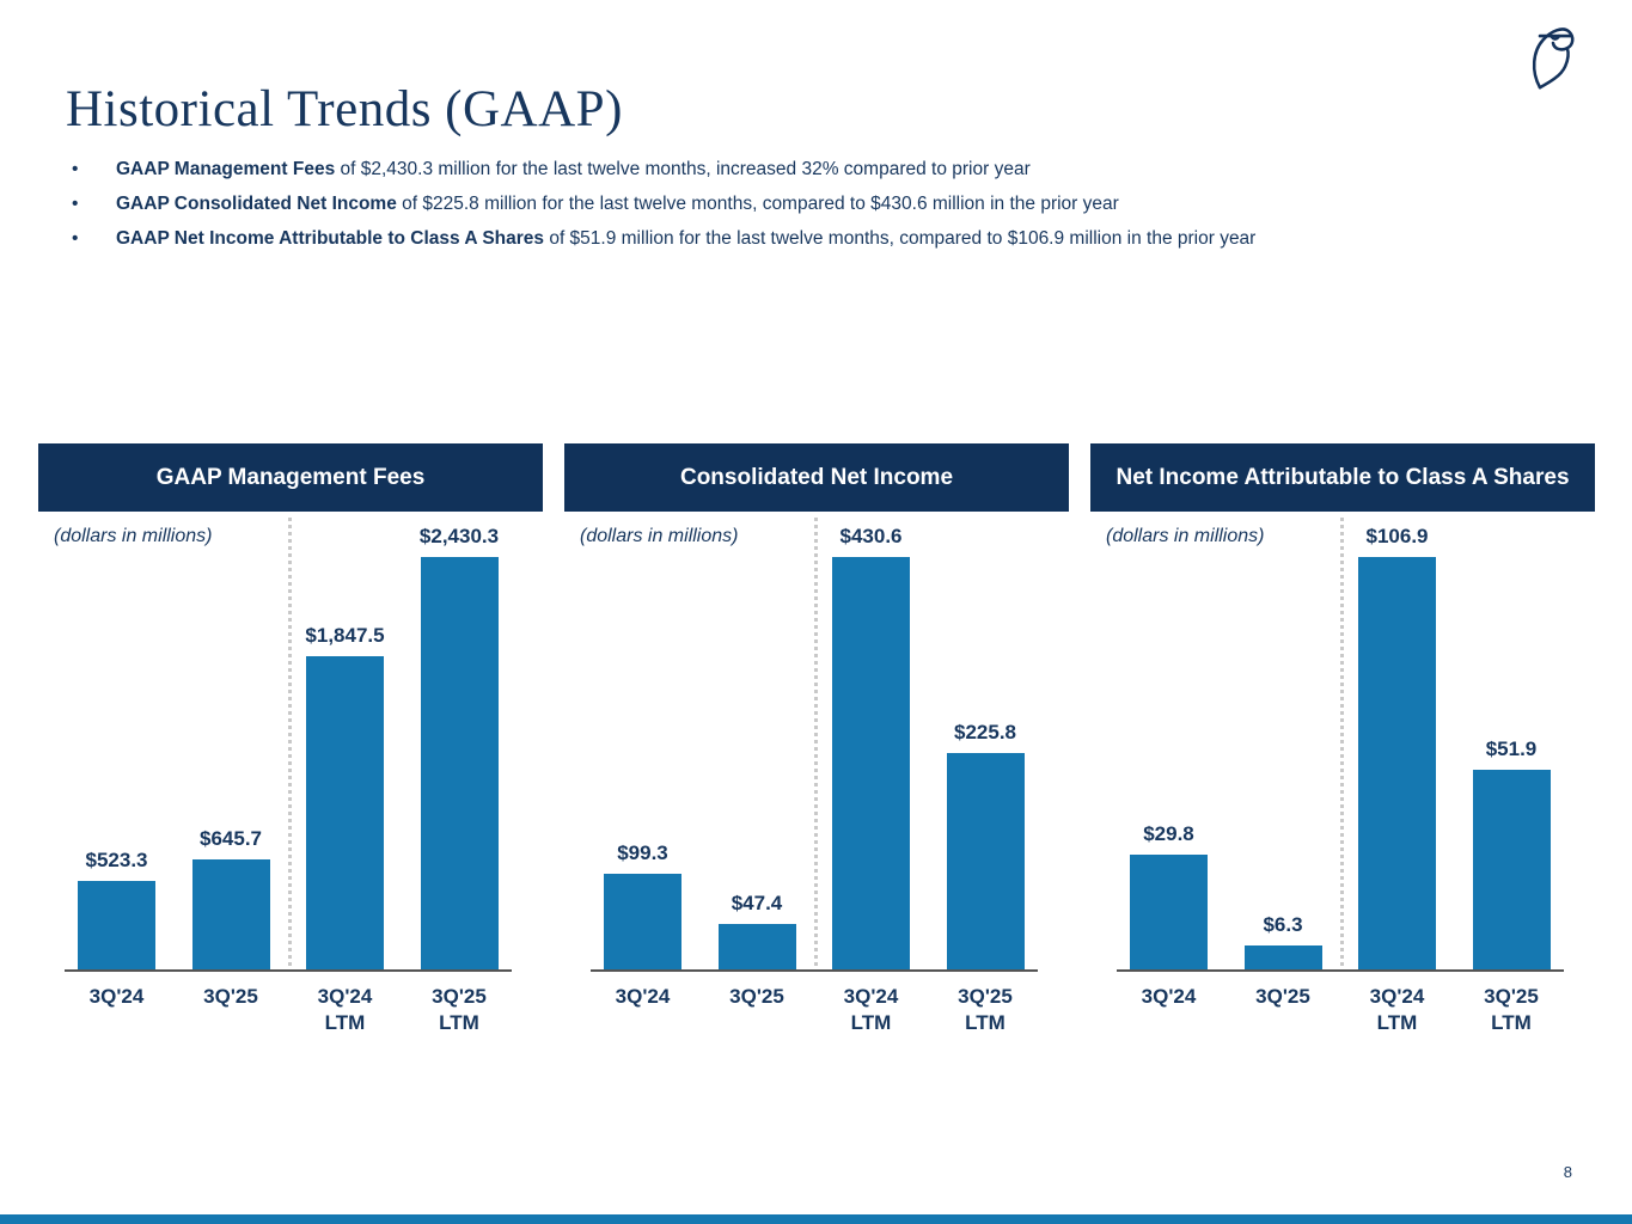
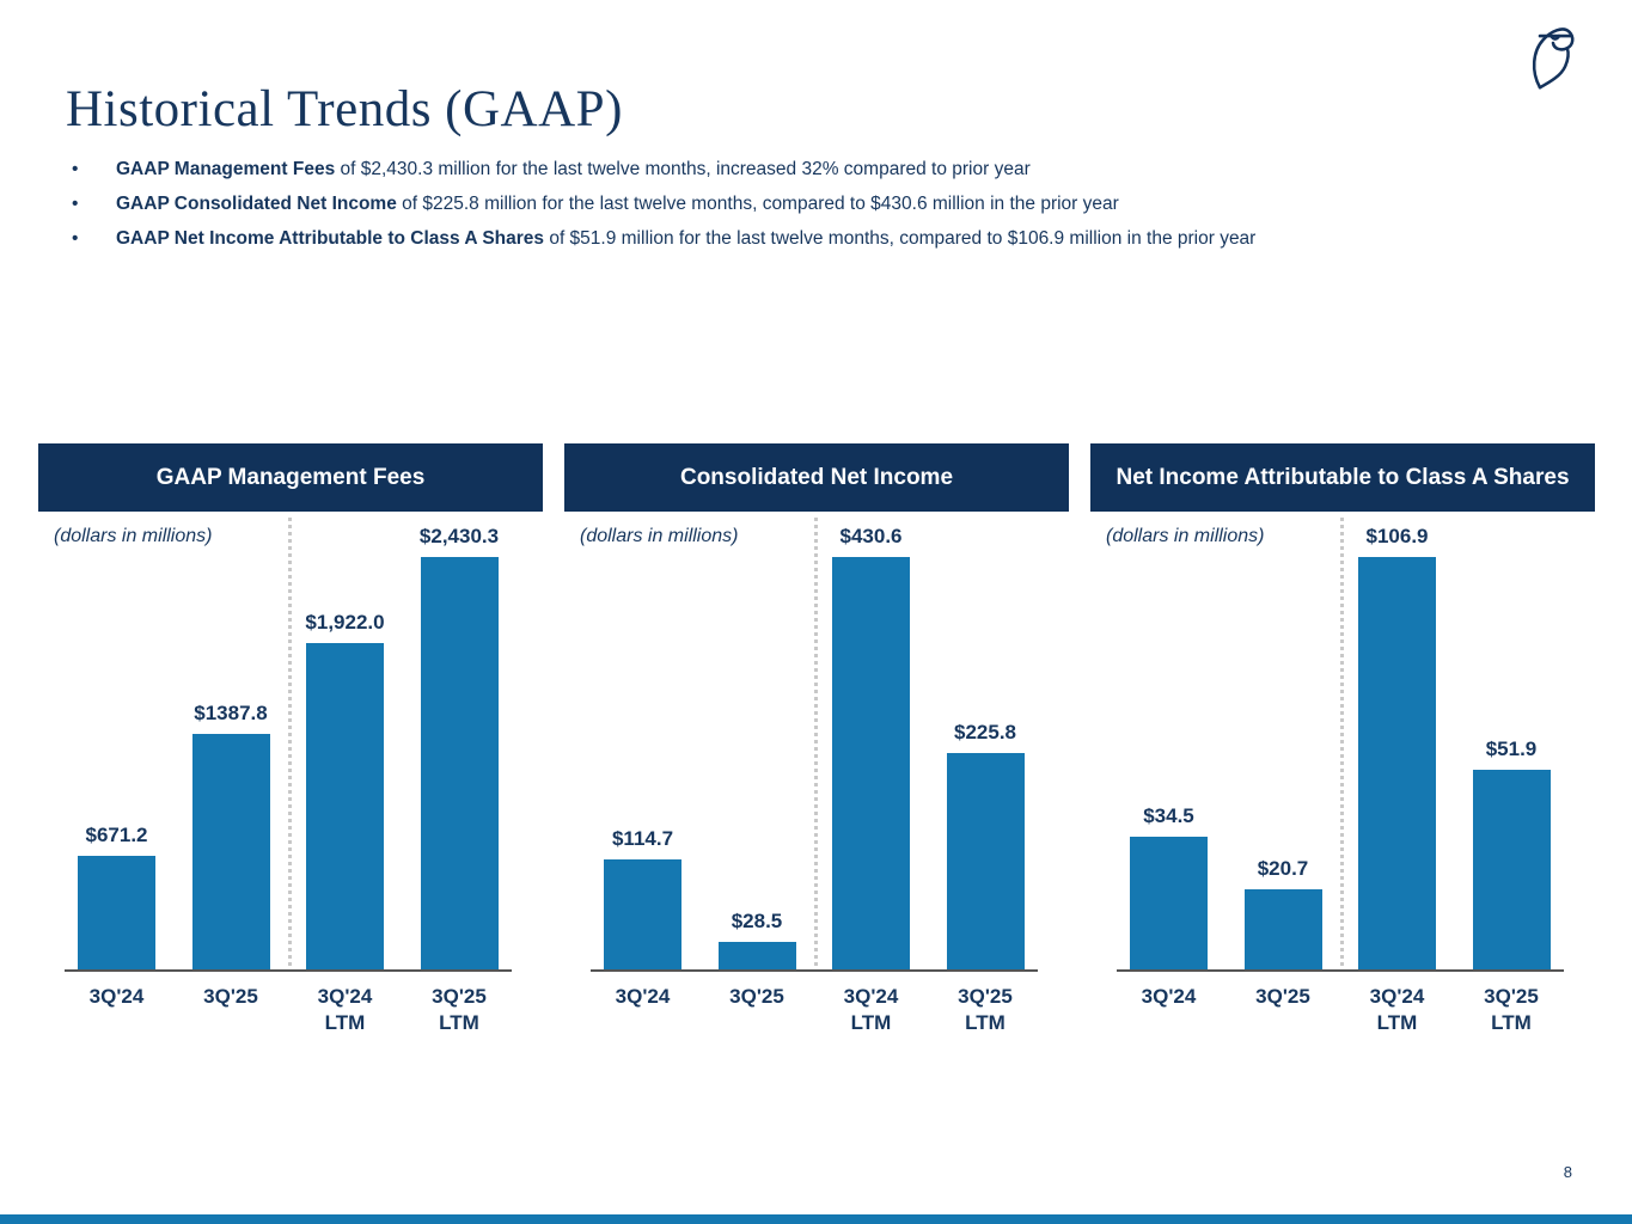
GAAP Management Fees/3Q'24: $523.3 -> $671.2
GAAP Management Fees/3Q'25: $645.7 -> $1387.8
GAAP Management Fees/3Q'24 LTM: $1,847.5 -> $1,922.0
Consolidated Net Income/3Q'24: $99.3 -> $114.7
Consolidated Net Income/3Q'25: $47.4 -> $28.5
Net Income Attributable to Class A Shares/3Q'24: $29.8 -> $34.5
Net Income Attributable to Class A Shares/3Q'25: $6.3 -> $20.7
